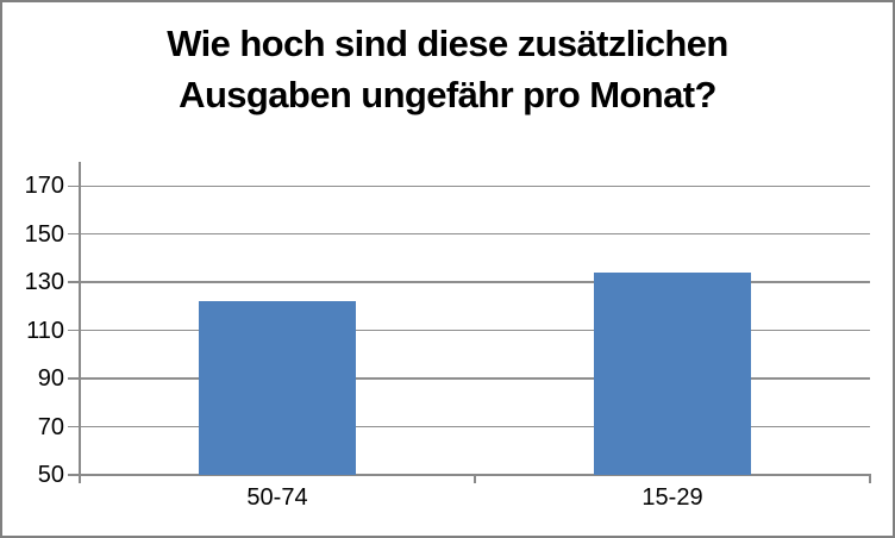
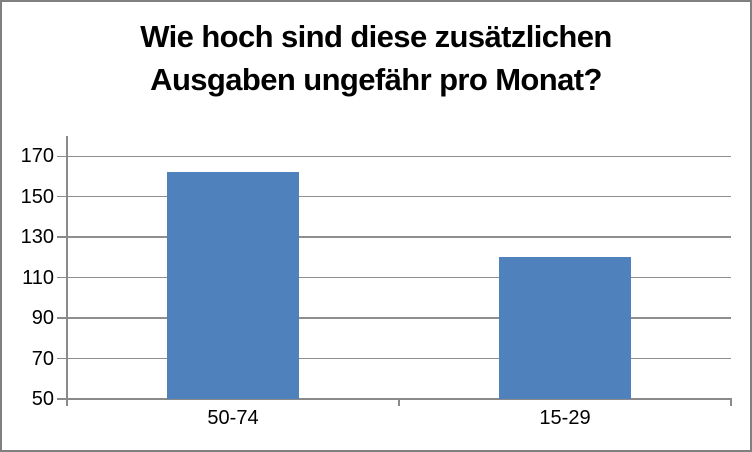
50-74: 122 -> 162
15-29: 134 -> 120
